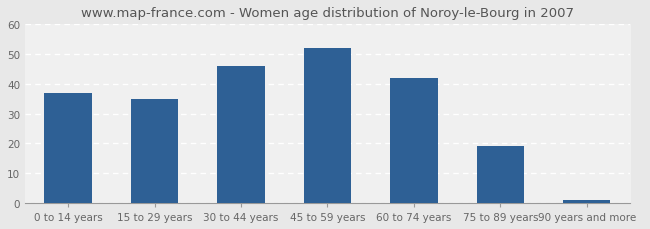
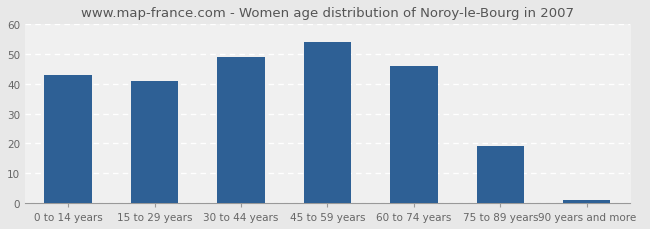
0 to 14 years: 37 -> 43
15 to 29 years: 35 -> 41
30 to 44 years: 46 -> 49
45 to 59 years: 52 -> 54
60 to 74 years: 42 -> 46
